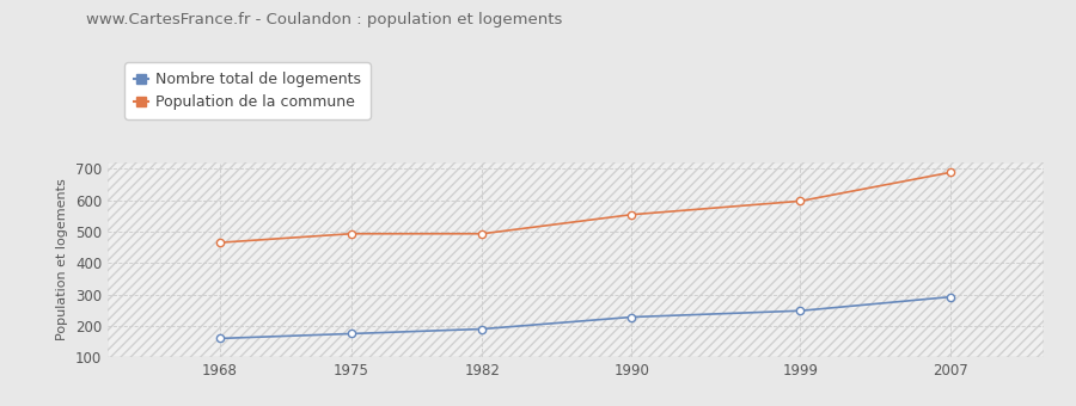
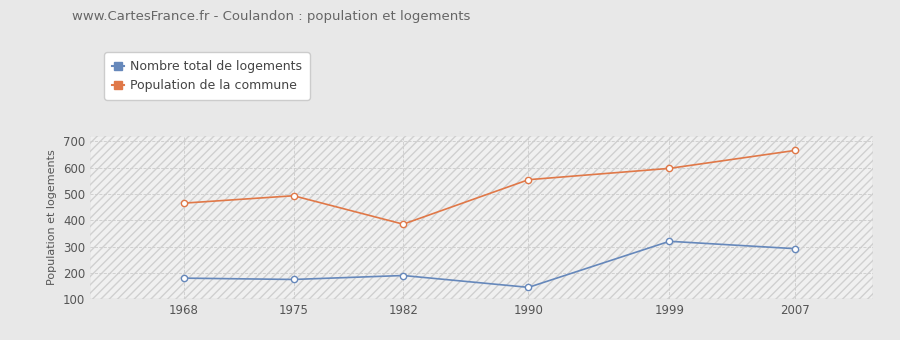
Nombre total de logements/1968: 160 -> 180
Population de la commune/1982: 493 -> 385
Nombre total de logements/1990: 228 -> 145
Nombre total de logements/1999: 248 -> 320
Population de la commune/2007: 688 -> 665
